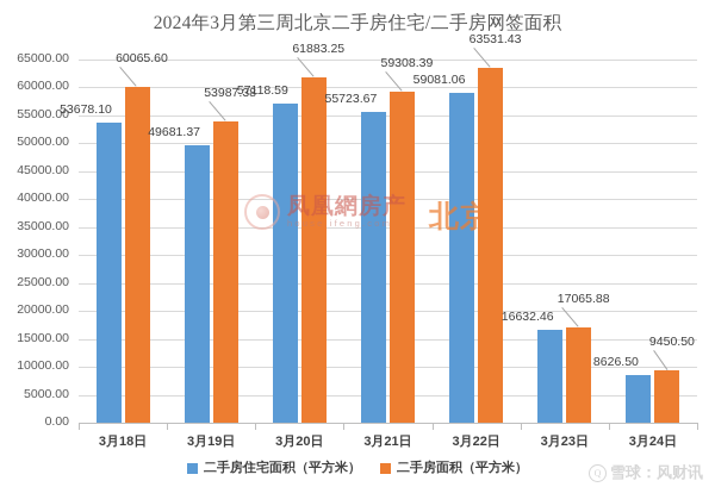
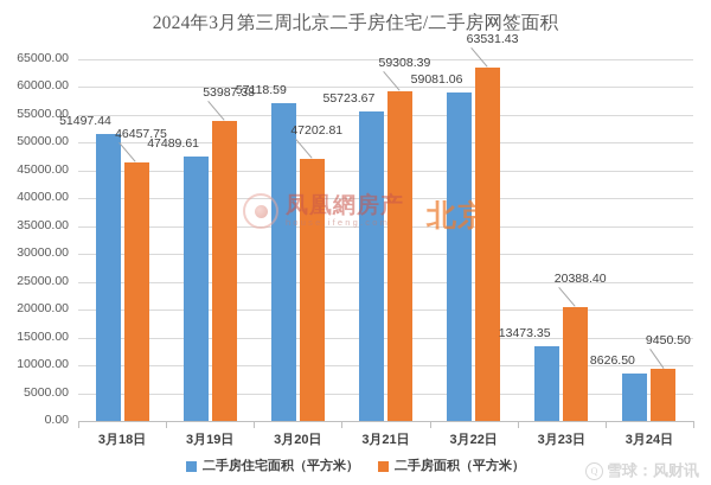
二手房住宅面积（平方米）/3月18日: 53678.10 -> 51497.44
二手房面积（平方米）/3月18日: 60065.60 -> 46457.75
二手房住宅面积（平方米）/3月19日: 49681.37 -> 47489.61
二手房面积（平方米）/3月20日: 61883.25 -> 47202.81
二手房住宅面积（平方米）/3月23日: 16632.46 -> 13473.35
二手房面积（平方米）/3月23日: 17065.88 -> 20388.40
